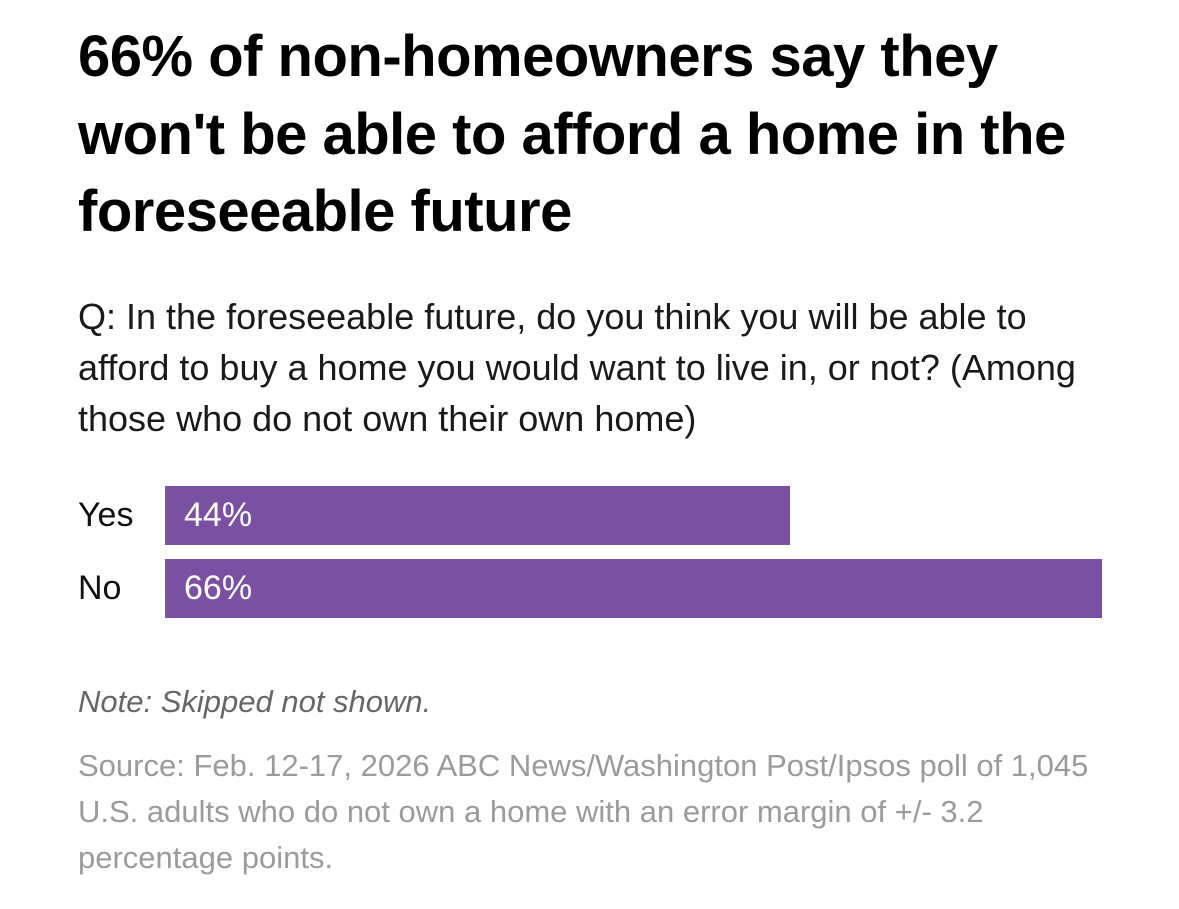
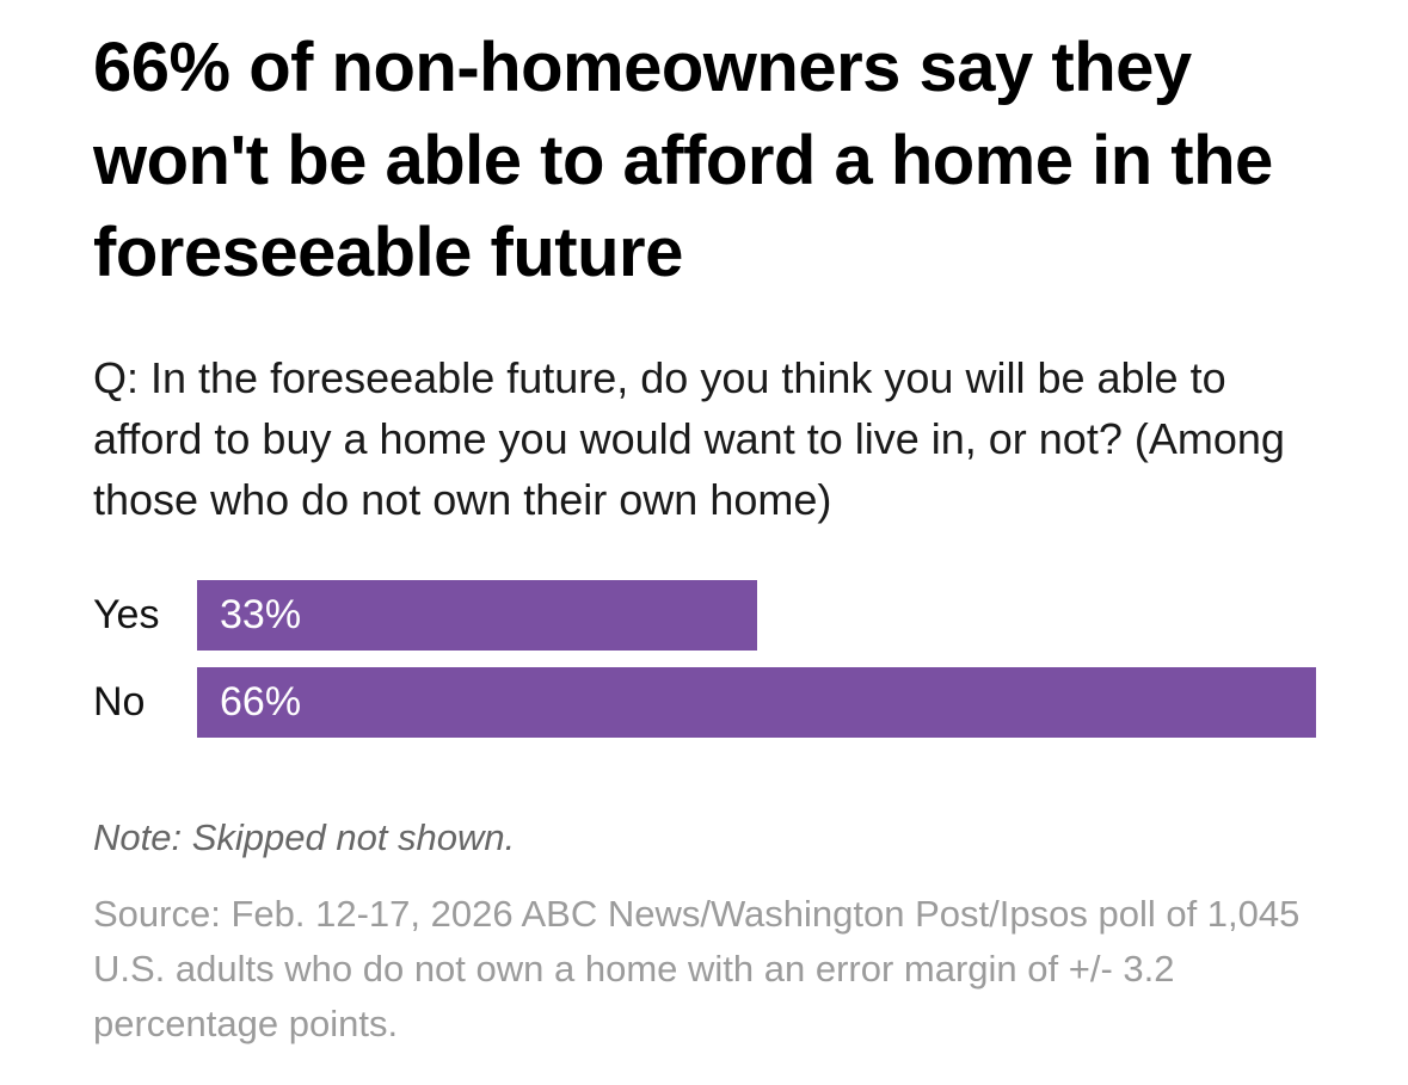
Yes: 44% -> 33%
